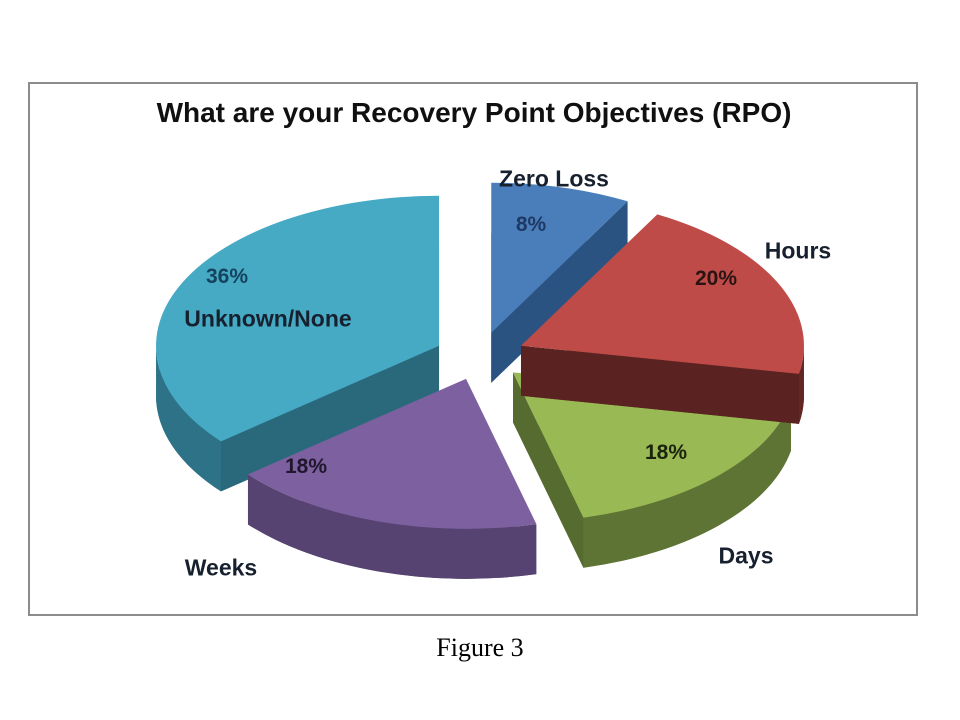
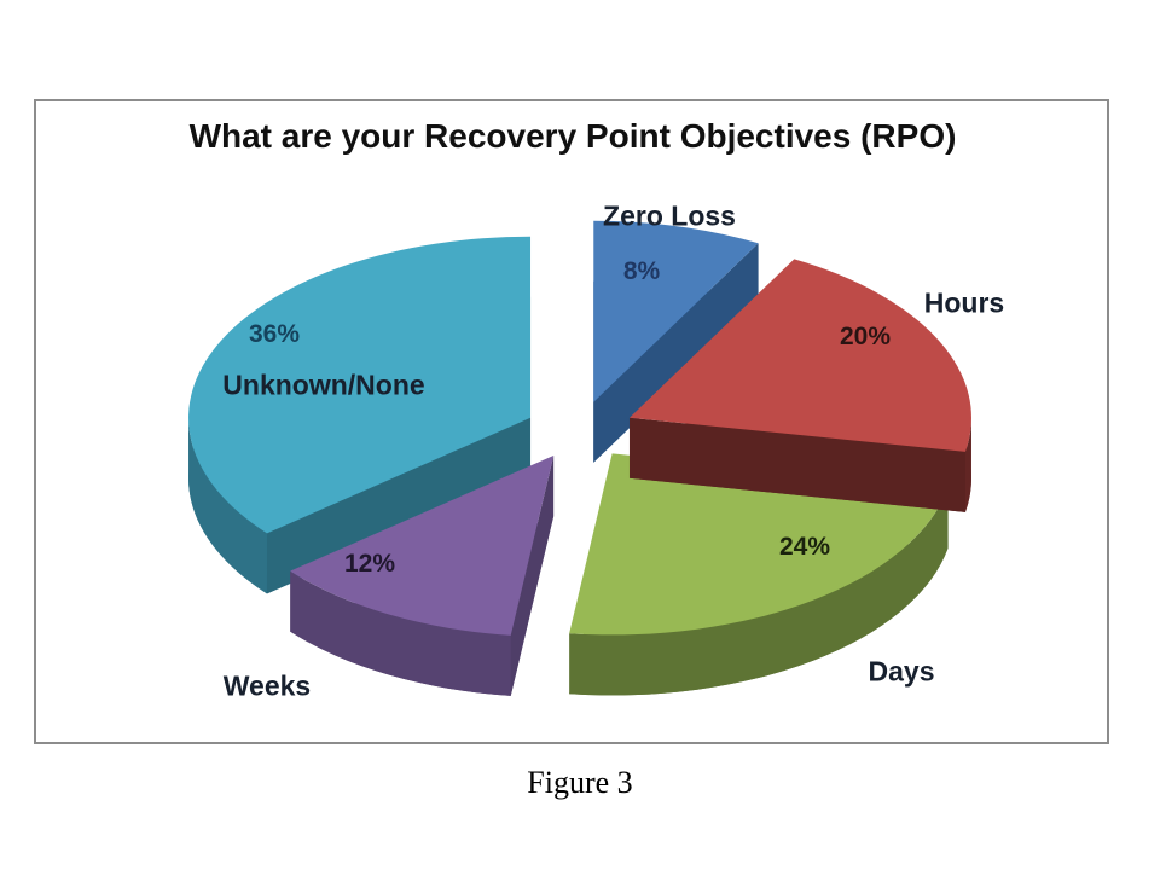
Days: 18% -> 24%
Weeks: 18% -> 12%
